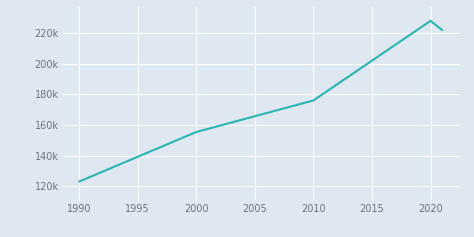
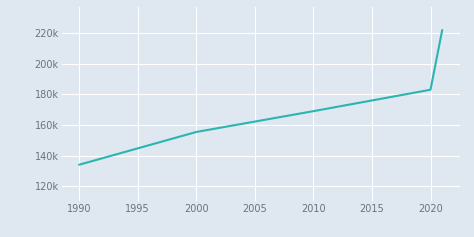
1990: 123k -> 134k
2010: 176k -> 169k
2020: 228k -> 183k
